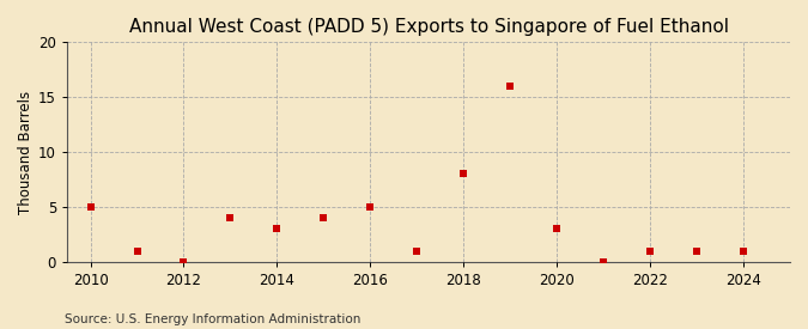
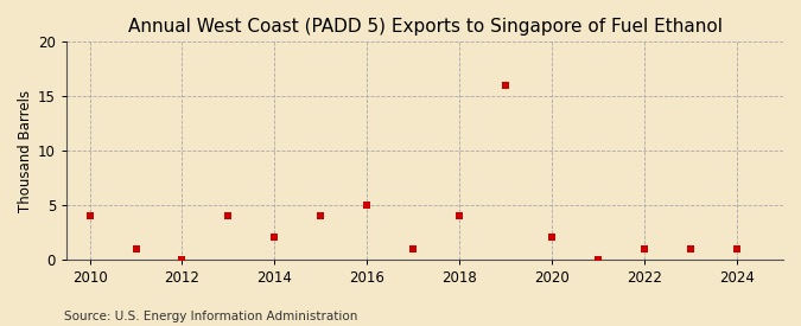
2010: 5 -> 4
2014: 3 -> 2
2018: 8 -> 4
2020: 3 -> 2
